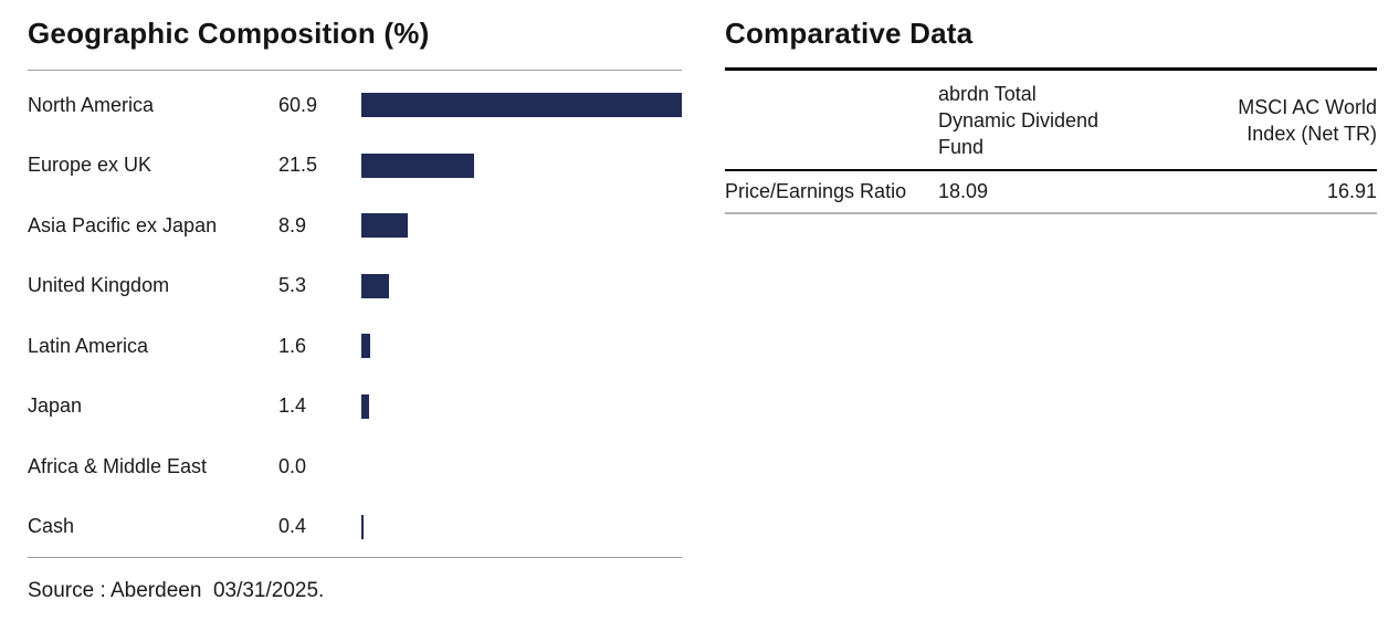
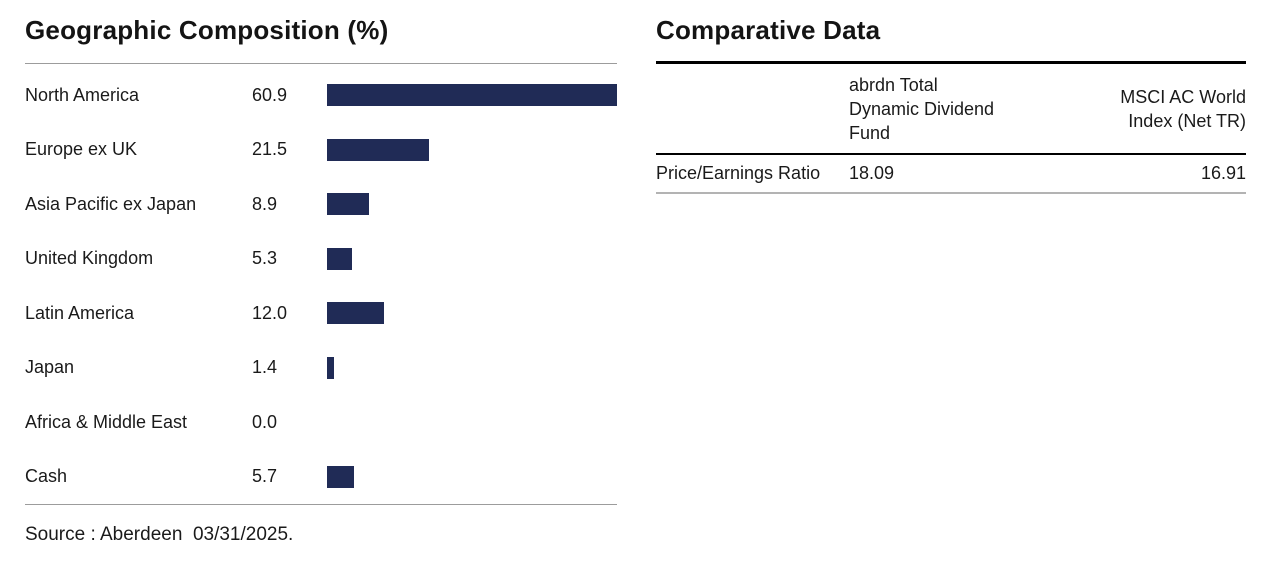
Geographic Composition (%)/Latin America: 1.6 -> 12.0
Geographic Composition (%)/Cash: 0.4 -> 5.7
